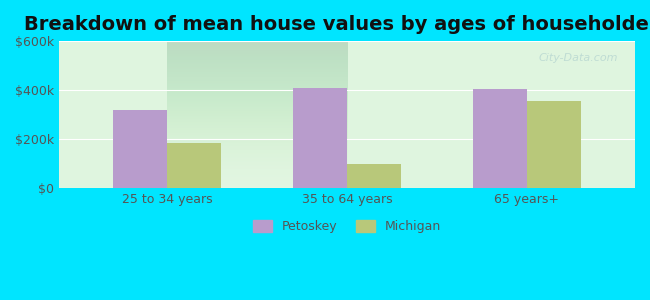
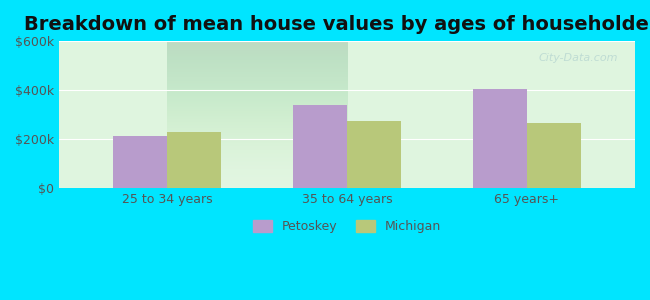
Petoskey/25 to 34 years: $320k -> $215k
Michigan/25 to 34 years: $185k -> $230k
Petoskey/35 to 64 years: $410k -> $340k
Michigan/35 to 64 years: $100k -> $275k
Michigan/65 years+: $355k -> $265k
